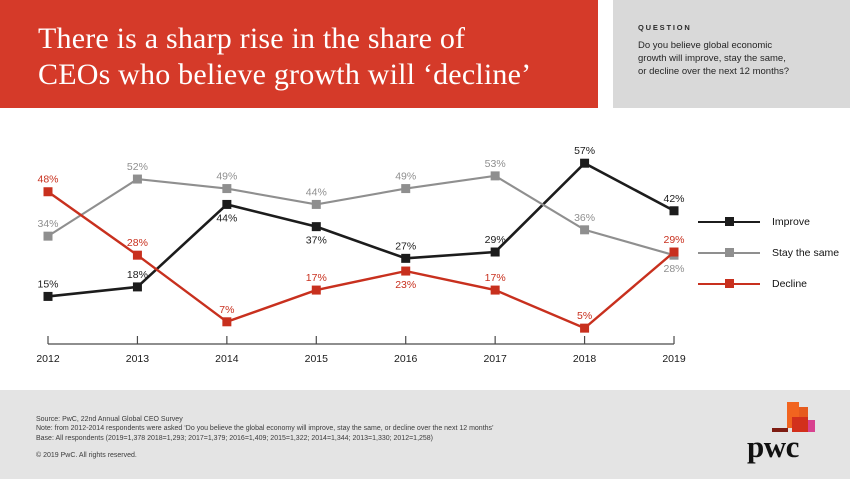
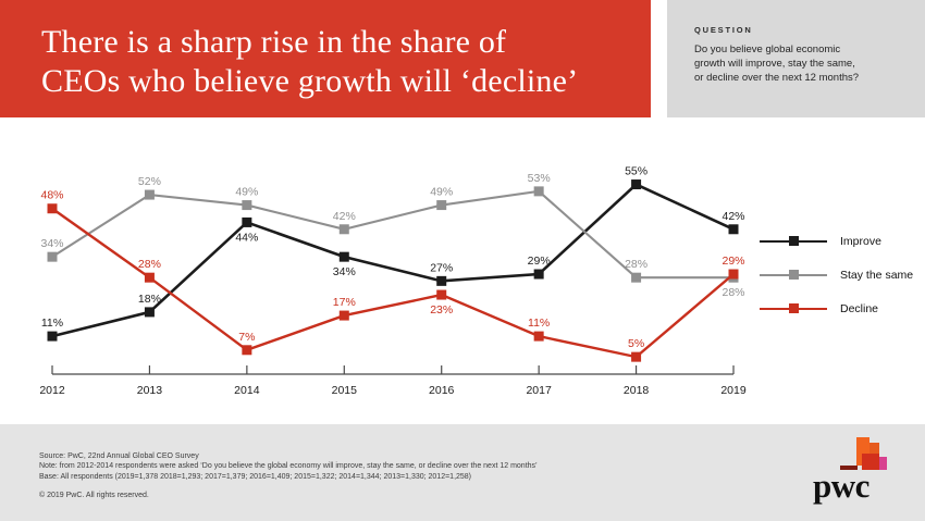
Improve/2012: 15% -> 11%
Improve/2015: 37% -> 34%
Stay the same/2015: 44% -> 42%
Decline/2017: 17% -> 11%
Improve/2018: 57% -> 55%
Stay the same/2018: 36% -> 28%
